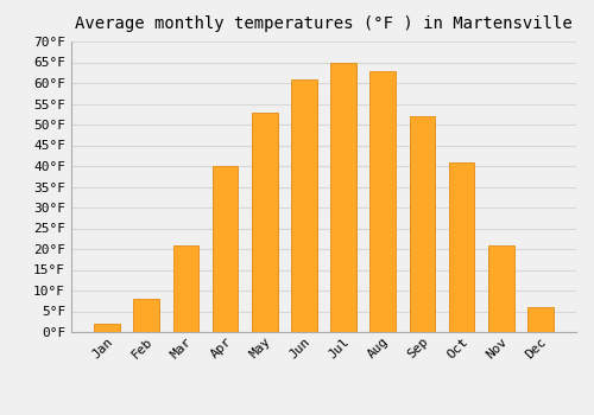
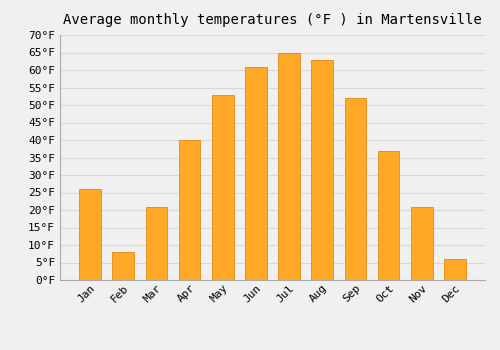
Jan: 2°F -> 26°F
Oct: 41°F -> 37°F
